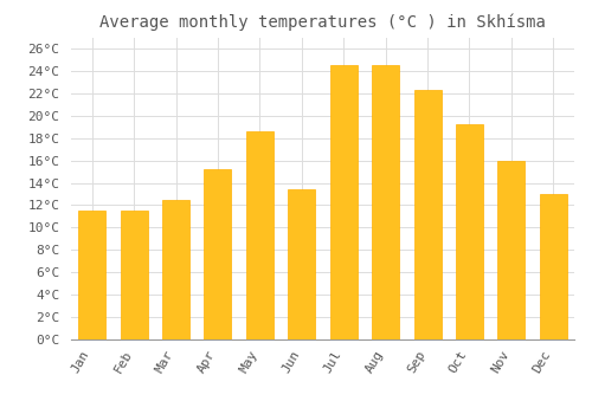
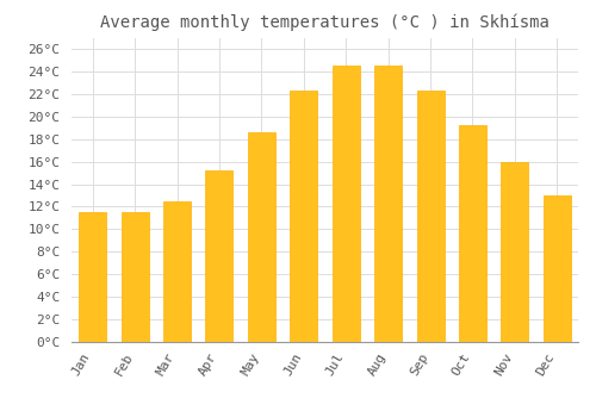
Jun: 13.4°C -> 22.3°C
